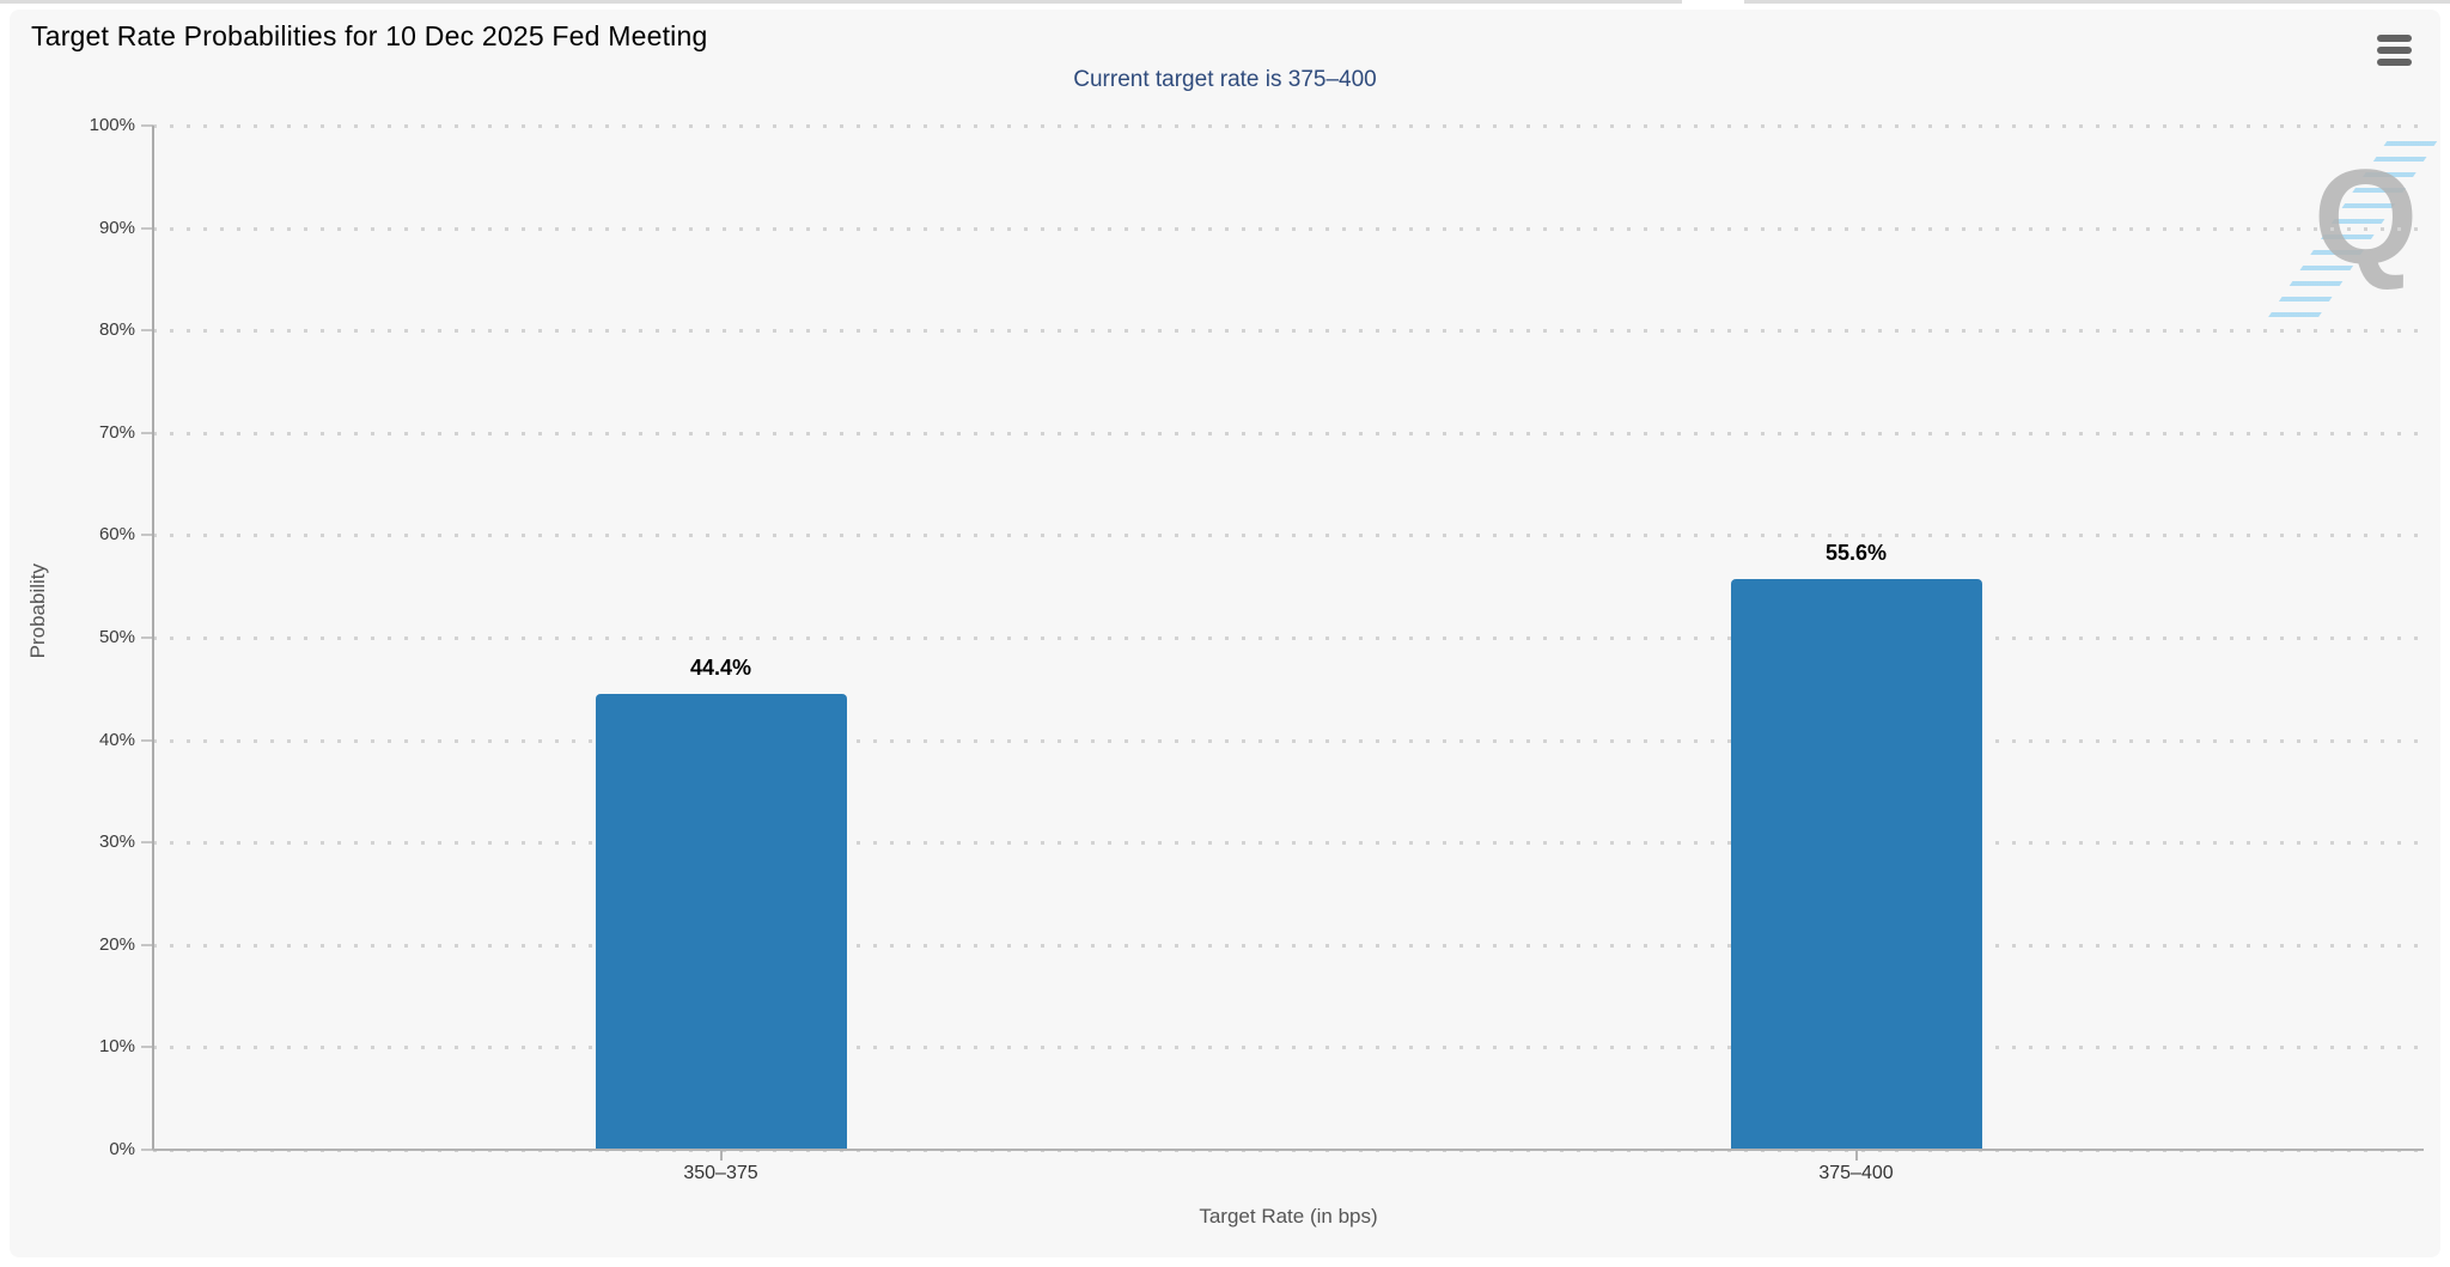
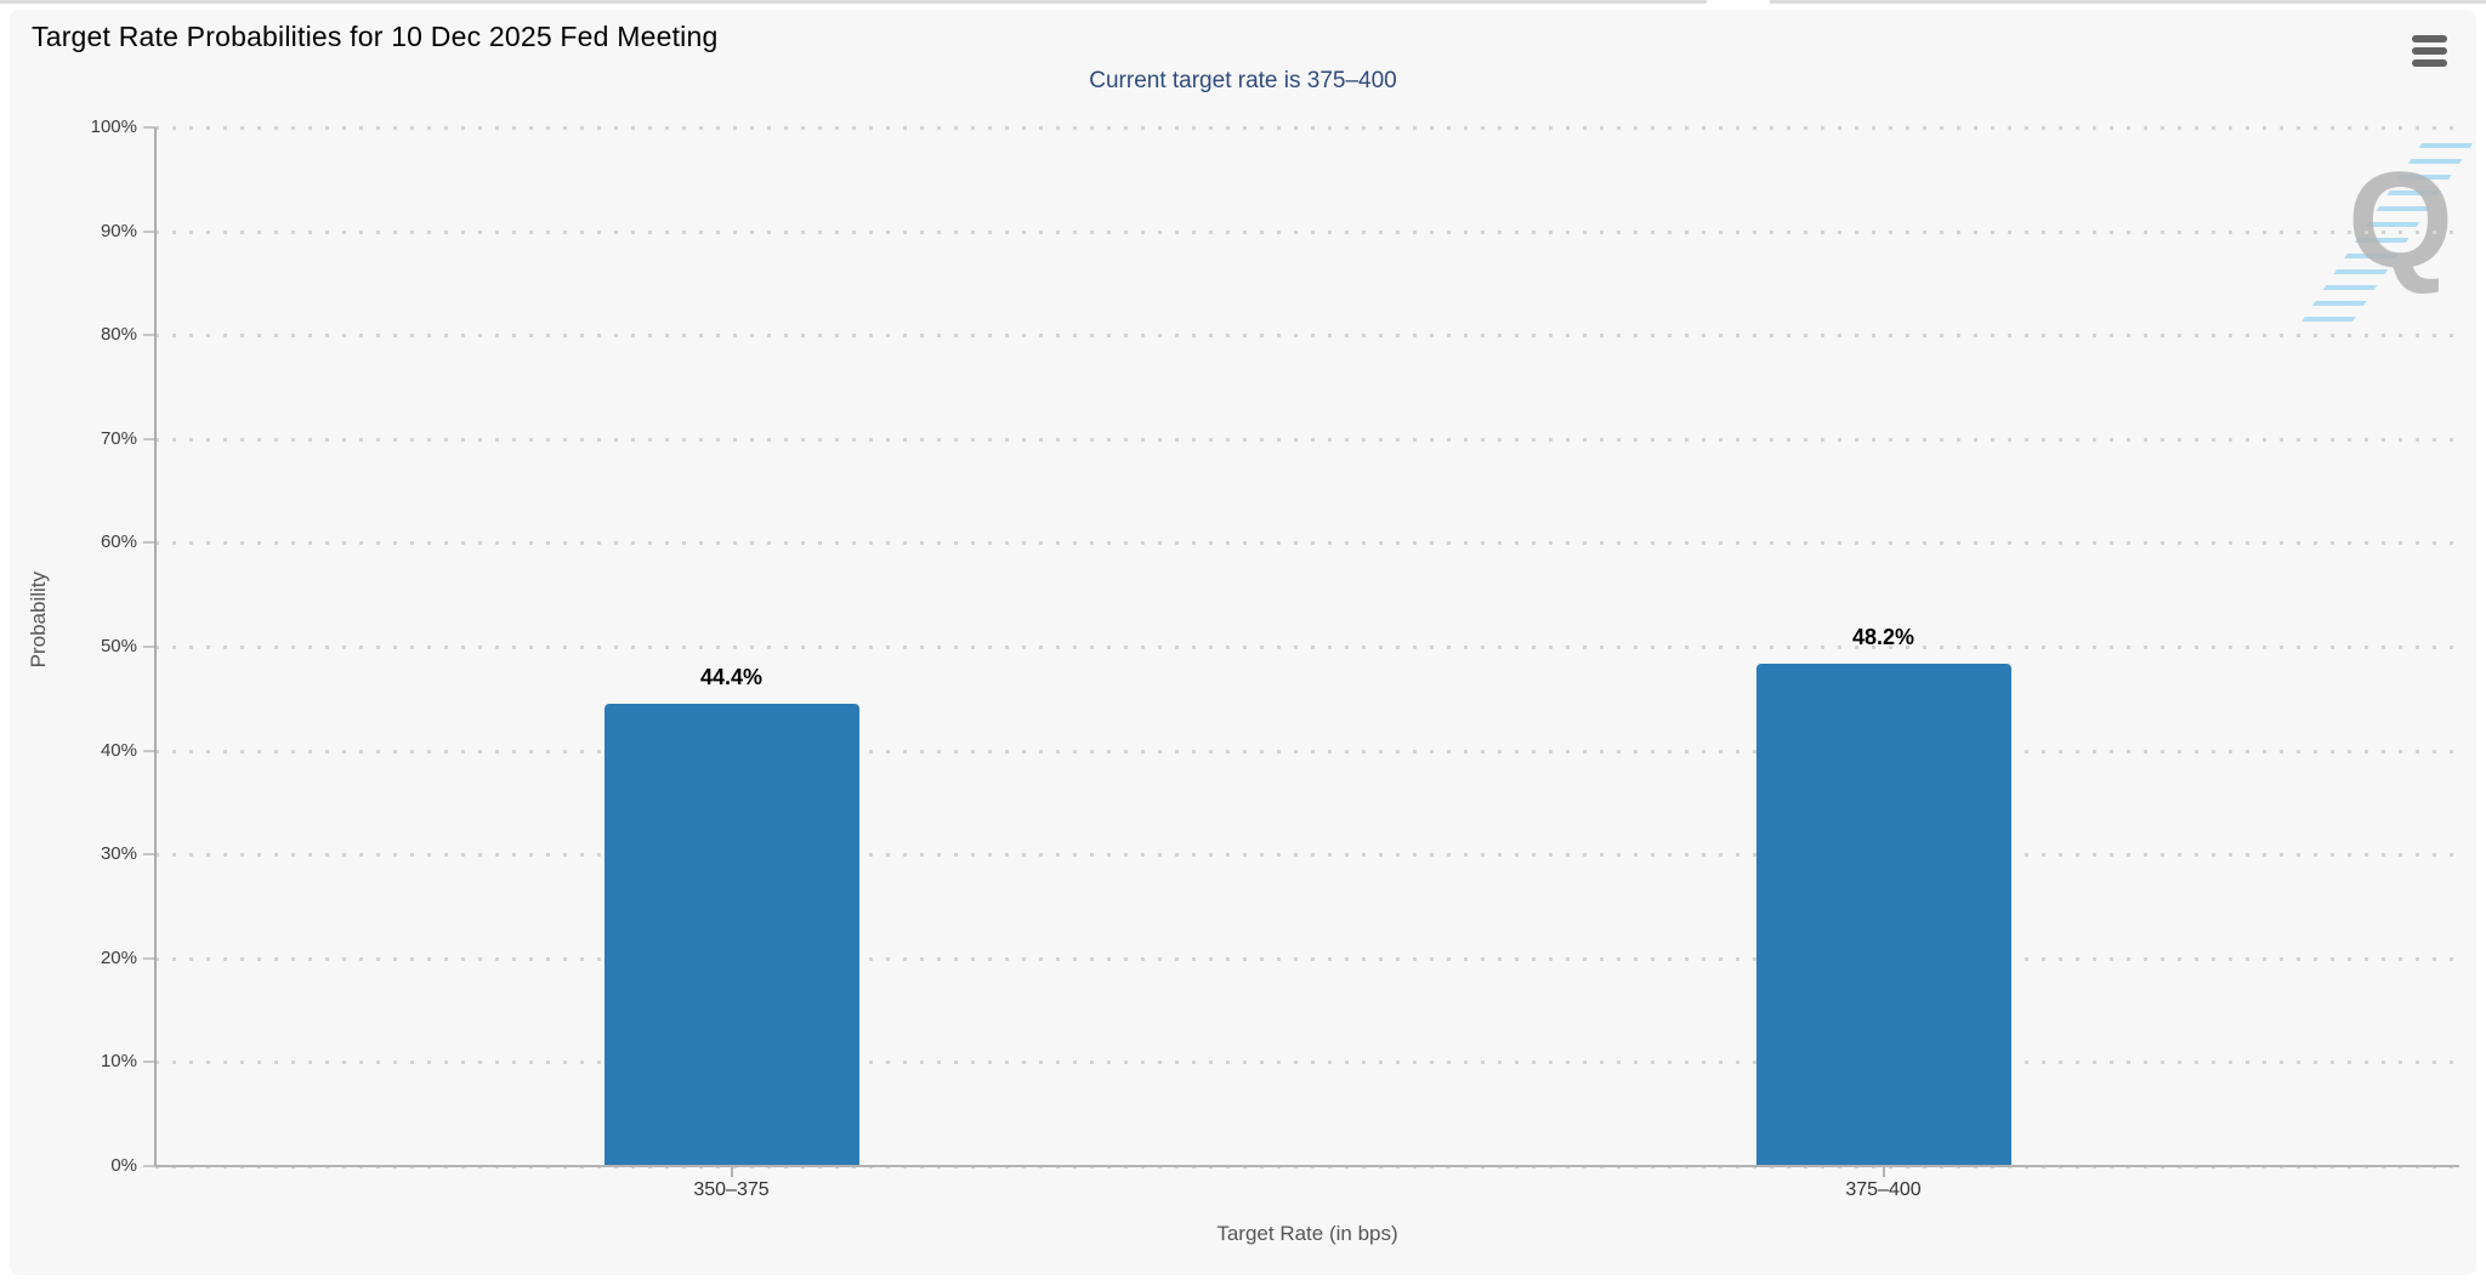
375–400: 55.6% -> 48.2%
